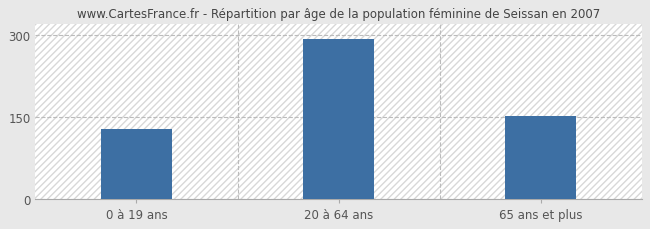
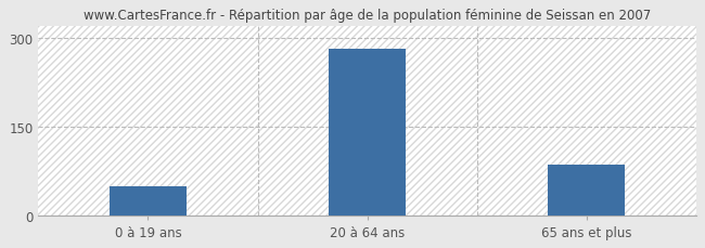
0 à 19 ans: 128 -> 48
20 à 64 ans: 293 -> 282
65 ans et plus: 151 -> 86
